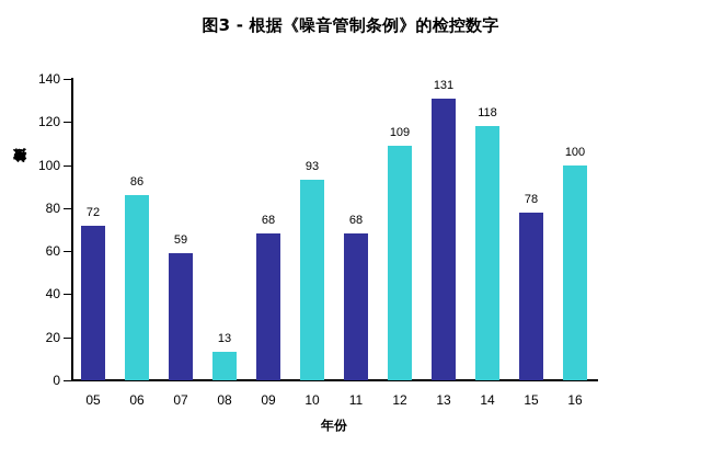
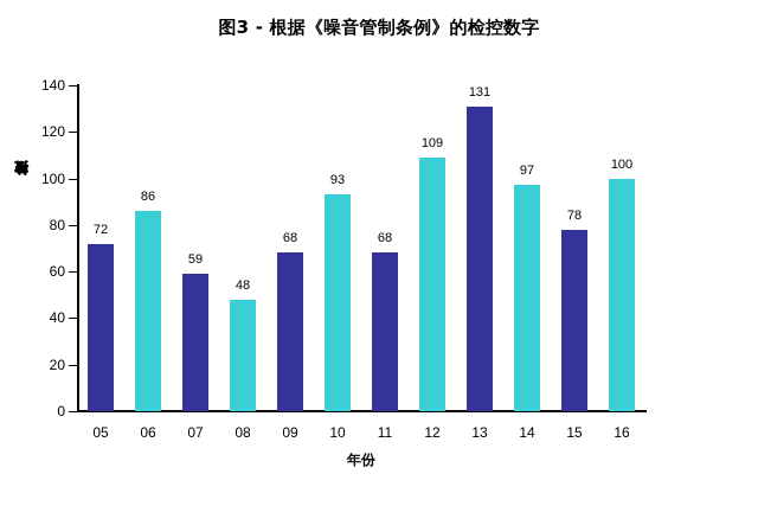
08: 13 -> 48
14: 118 -> 97
